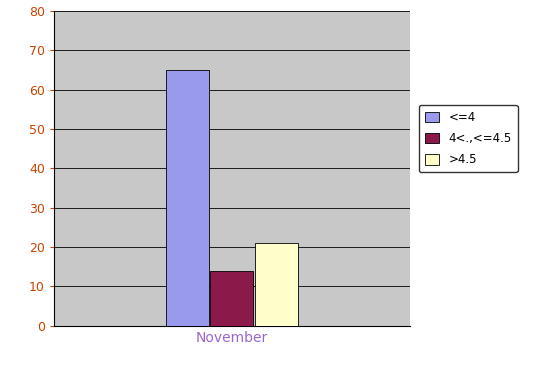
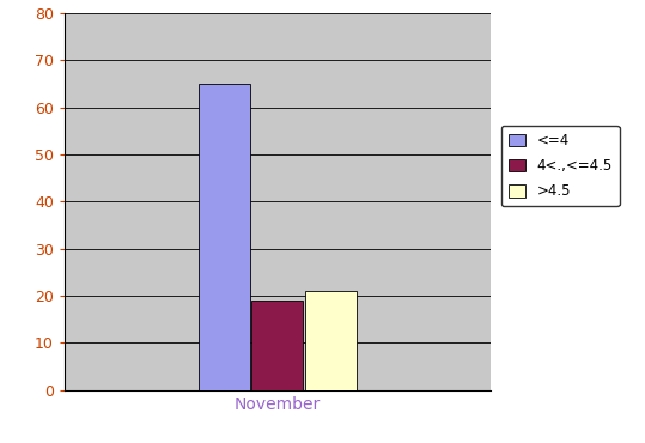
November: 14 -> 19
